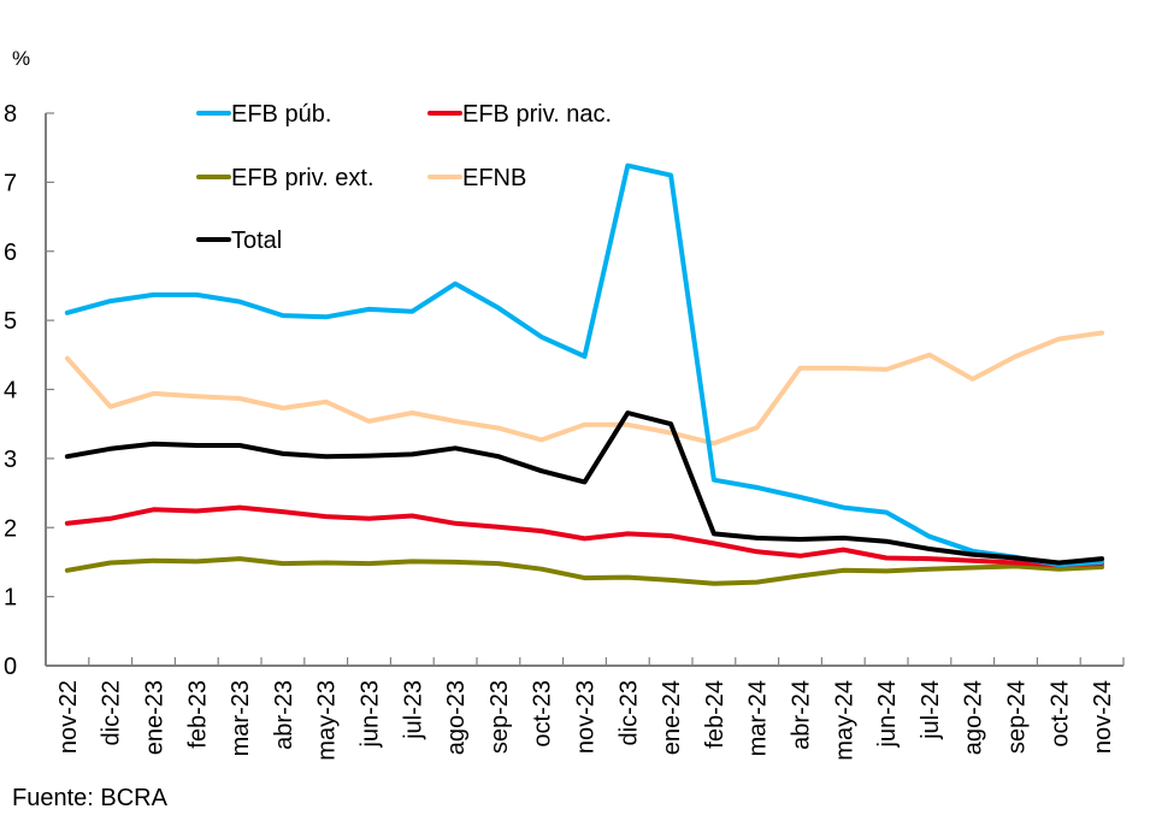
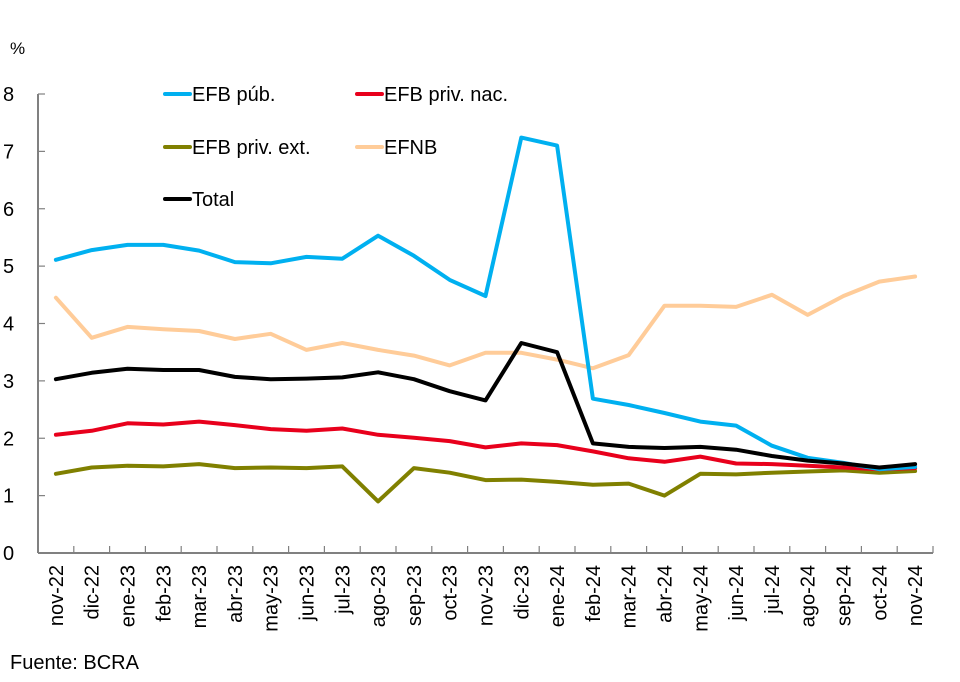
EFB priv. ext./ago-23: 1.5 -> 0.9
EFB priv. ext./abr-24: 1.3 -> 1.0
